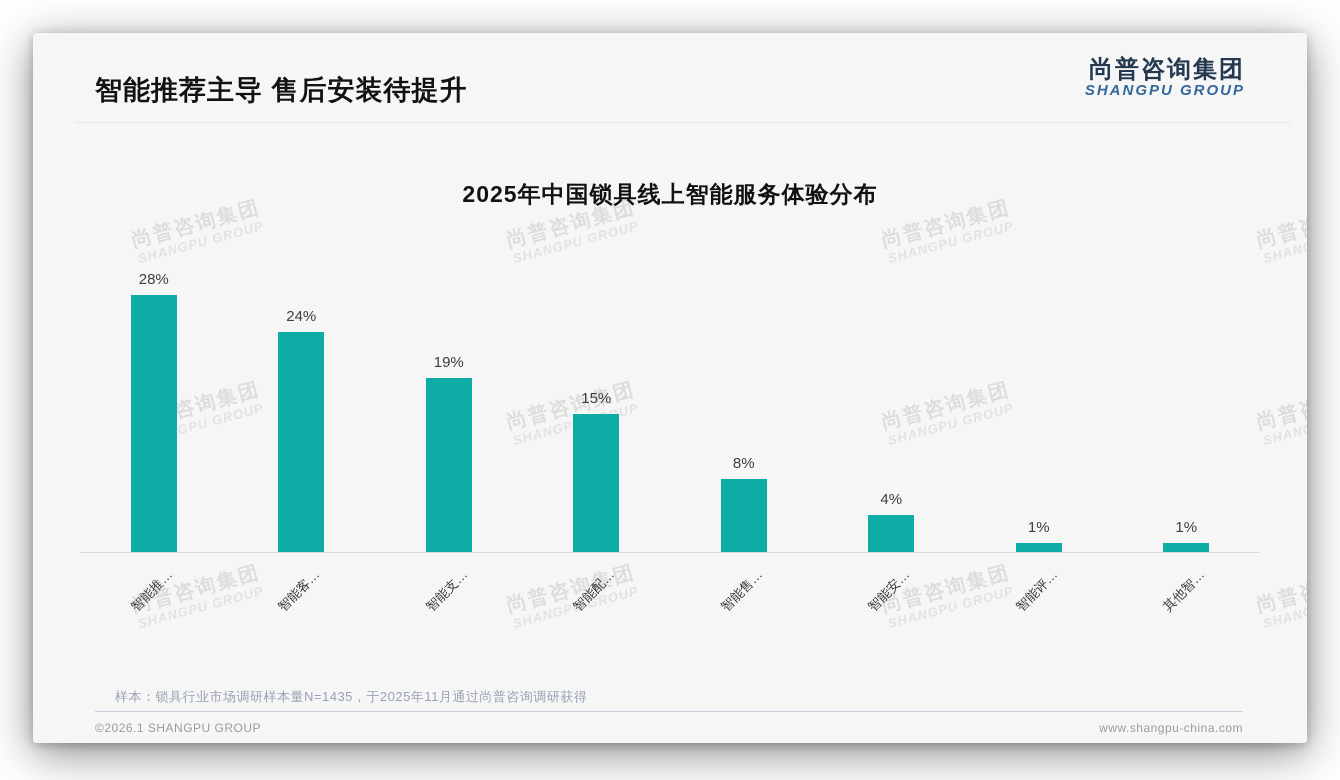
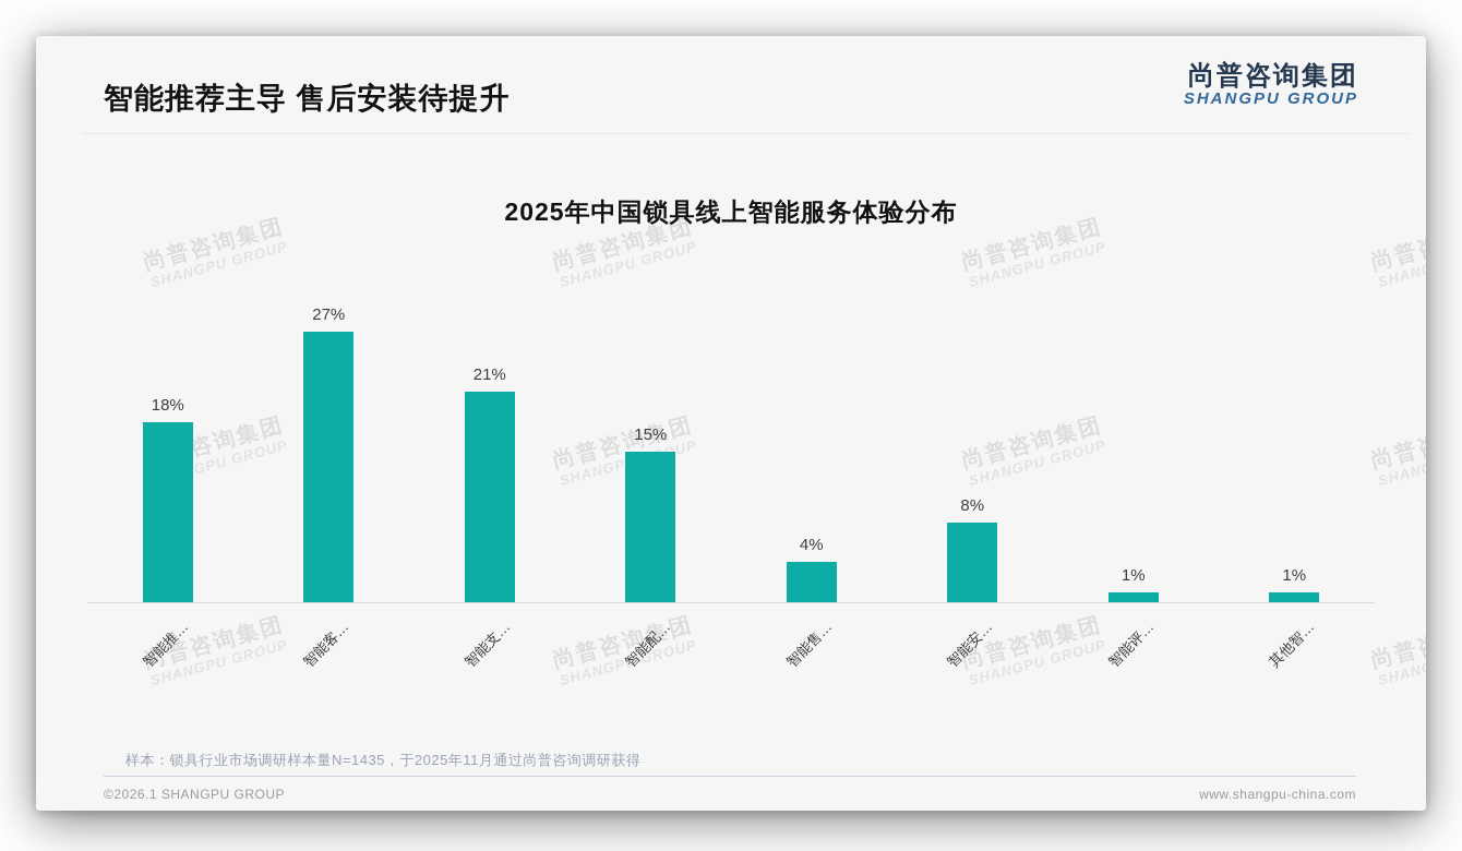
智能推…: 28% -> 18%
智能客…: 24% -> 27%
智能支…: 19% -> 21%
智能售…: 8% -> 4%
智能安…: 4% -> 8%
